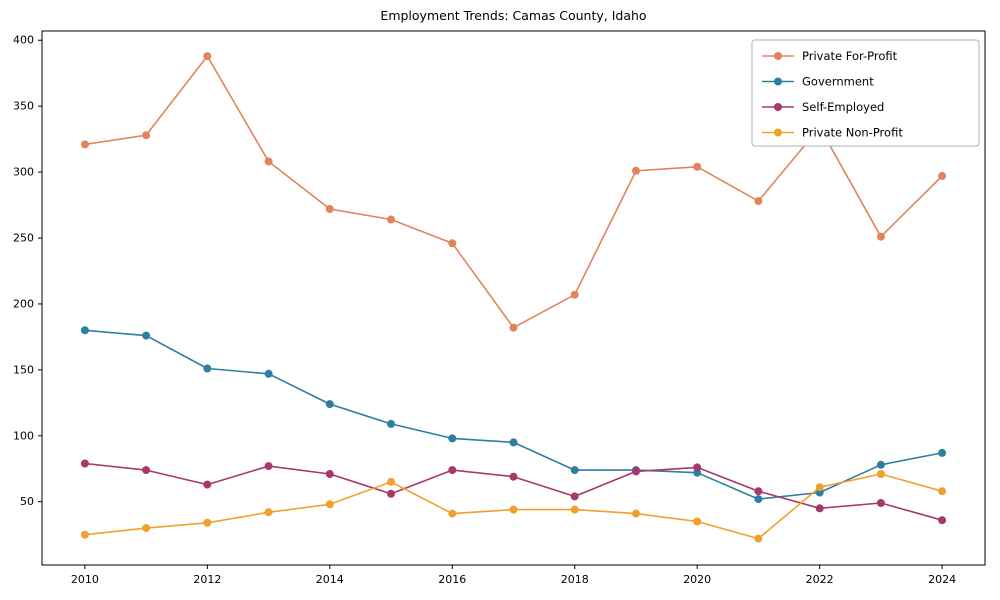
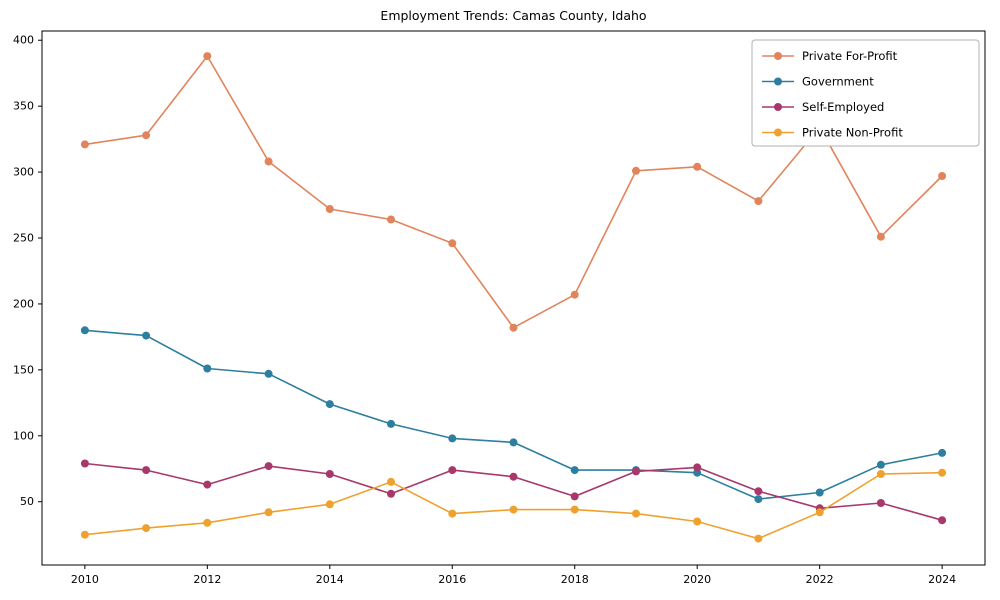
Private Non-Profit/2022: 61 -> 42
Private Non-Profit/2024: 58 -> 72
